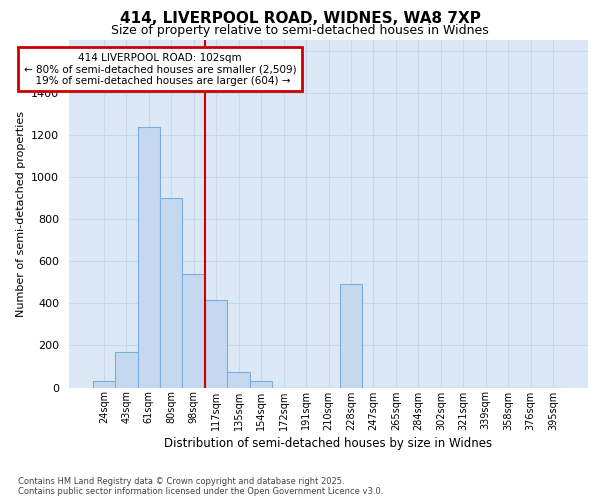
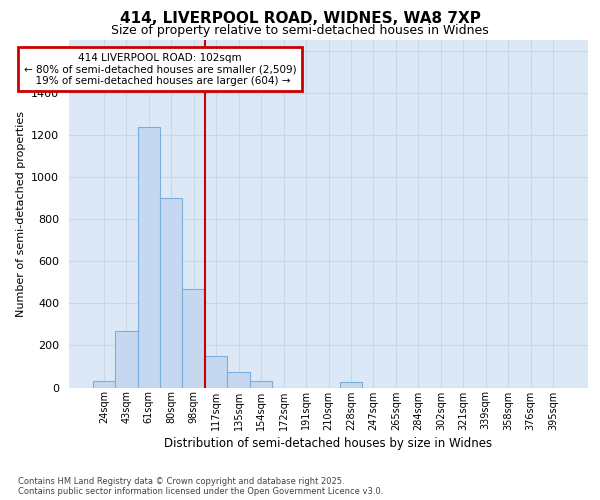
43sqm: 170 -> 270
98sqm: 540 -> 470
117sqm: 415 -> 150
228sqm: 490 -> 25
